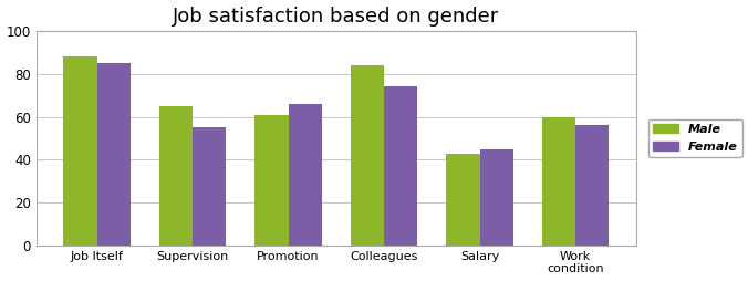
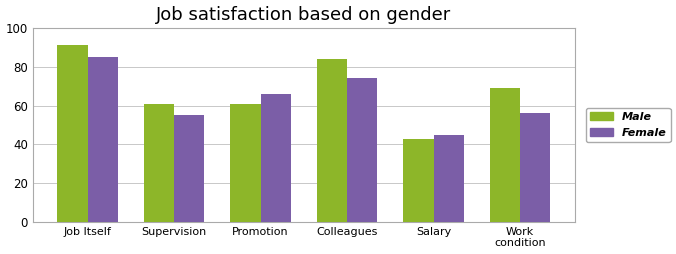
Male/Job Itself: 88 -> 91
Male/Supervision: 65 -> 61
Male/Work condition: 60 -> 69
